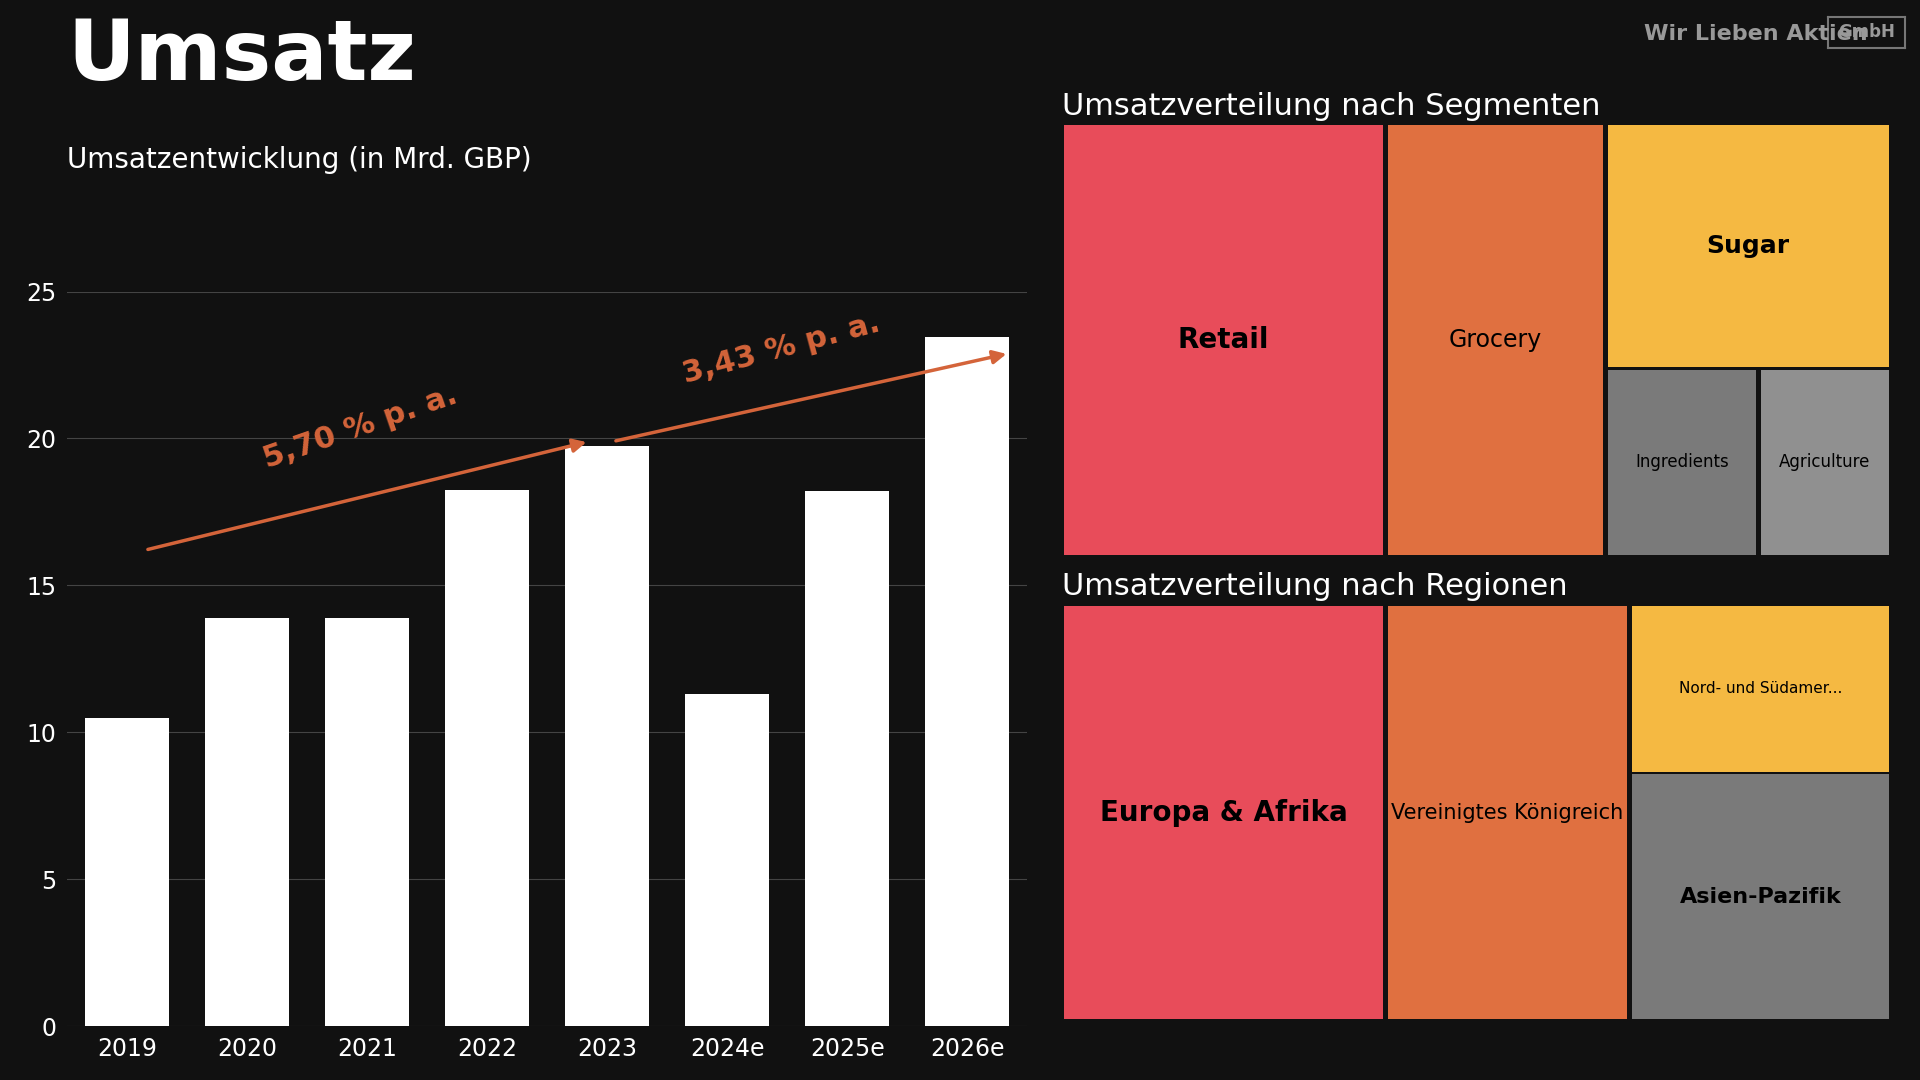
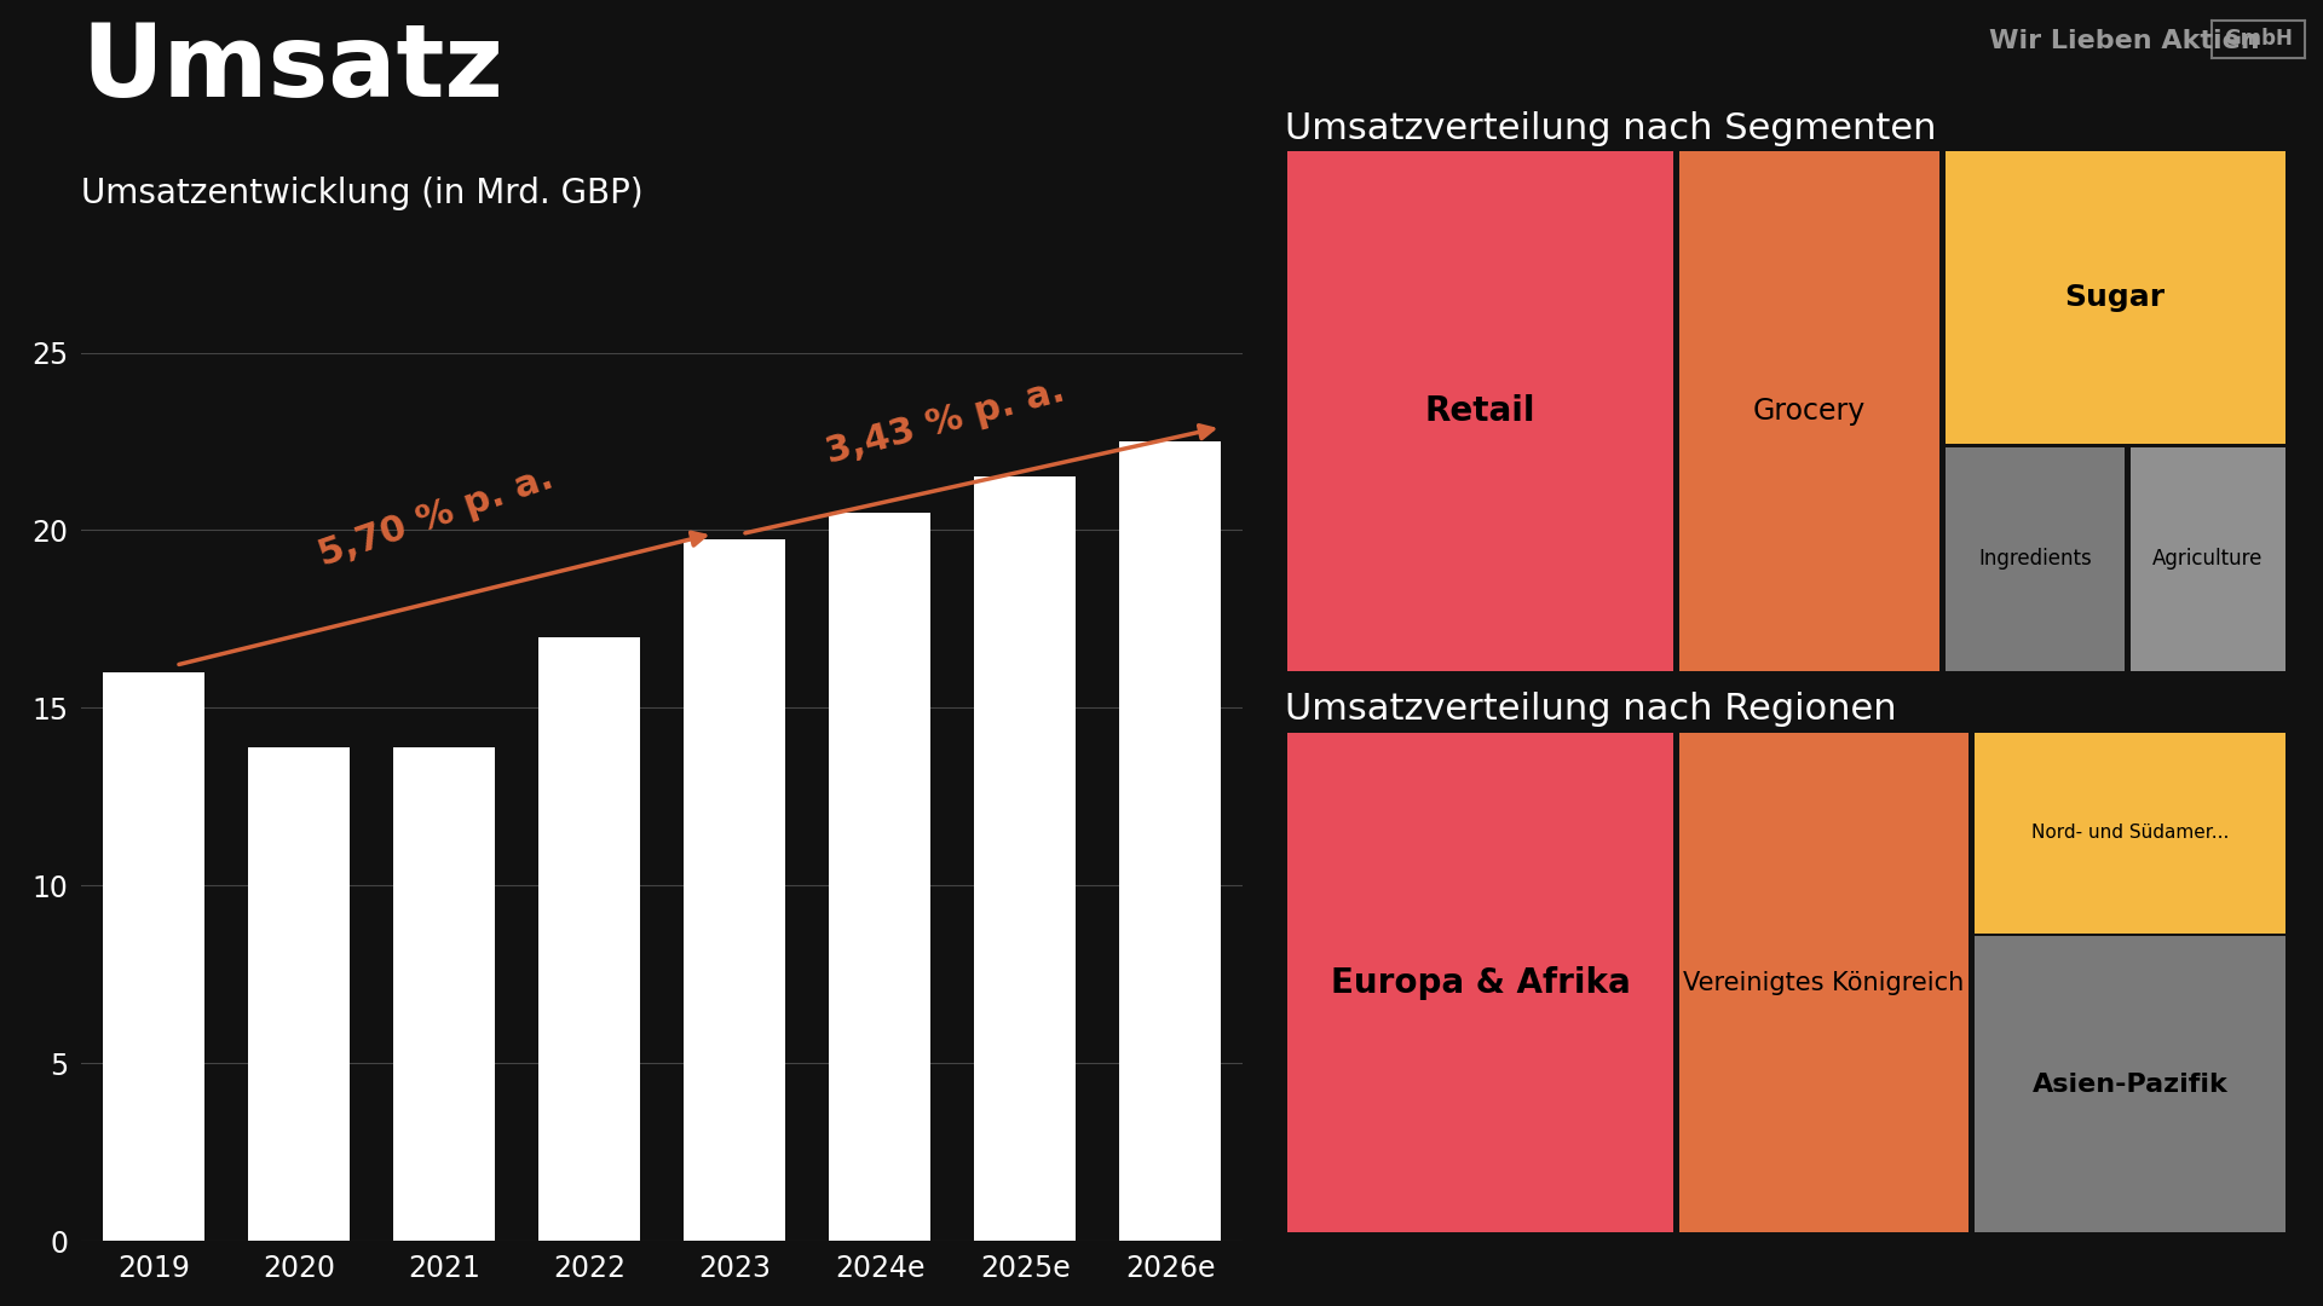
2019: 10.50 -> 16.00
2022: 18.25 -> 17.00
2024e: 11.30 -> 20.50
2025e: 18.20 -> 21.50
2026e: 23.45 -> 22.50
